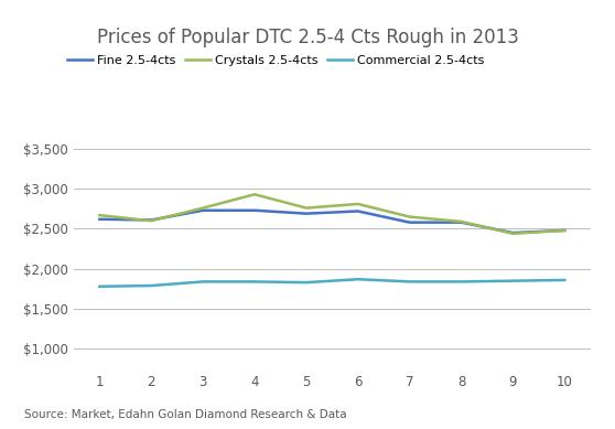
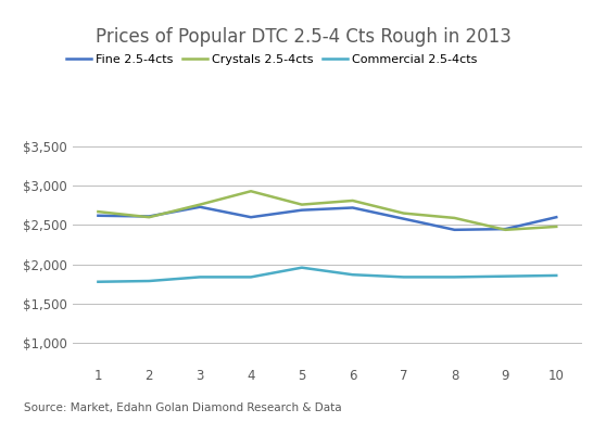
Fine 2.5-4cts/4: $2,730 -> $2,600
Commercial 2.5-4cts/5: $1,830 -> $1,960
Fine 2.5-4cts/8: $2,580 -> $2,440
Fine 2.5-4cts/10: $2,480 -> $2,600
